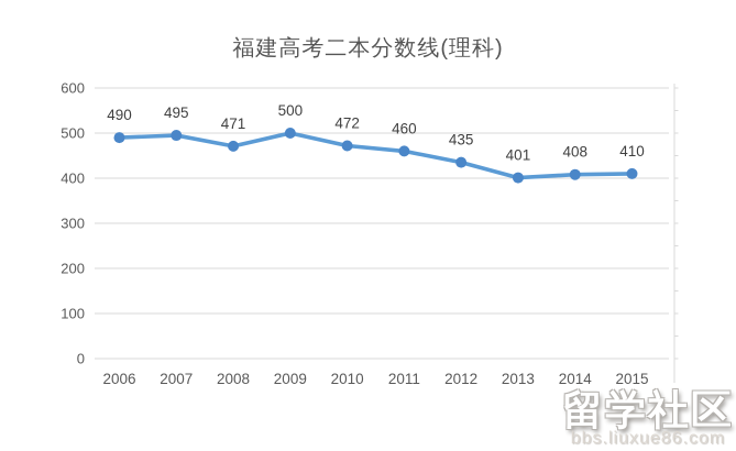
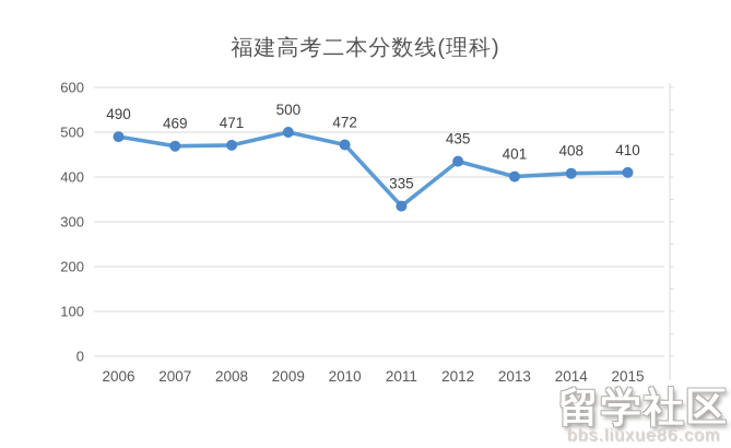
2007: 495 -> 469
2011: 460 -> 335
